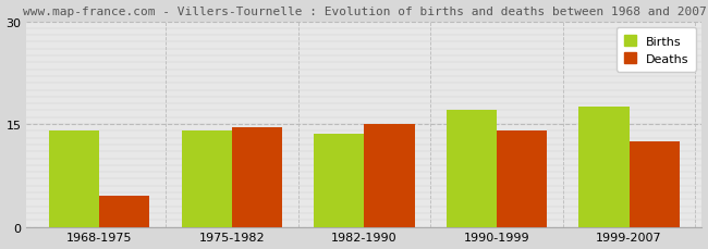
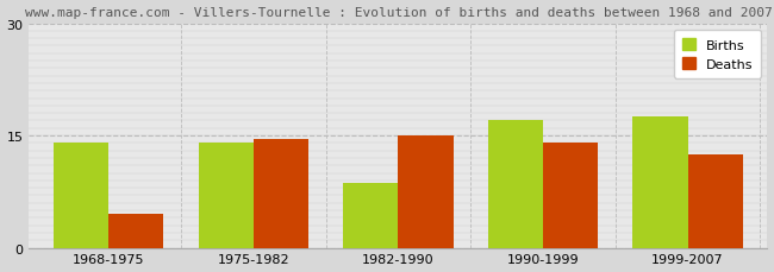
Births/1982-1990: 13.5 -> 8.6
